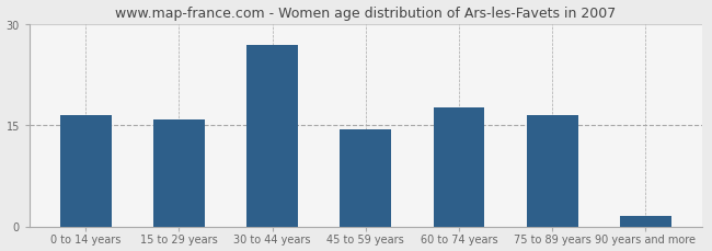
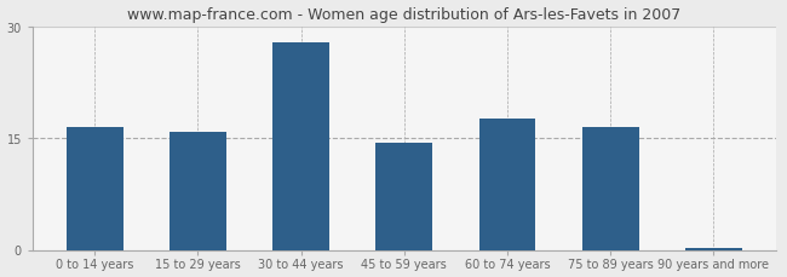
30 to 44 years: 26.8 -> 27.8
90 years and more: 1.6 -> 0.3
